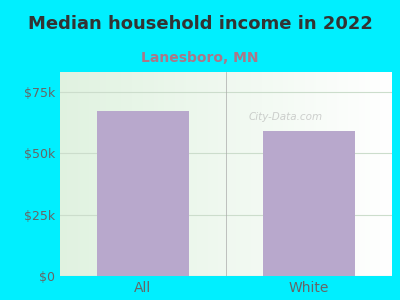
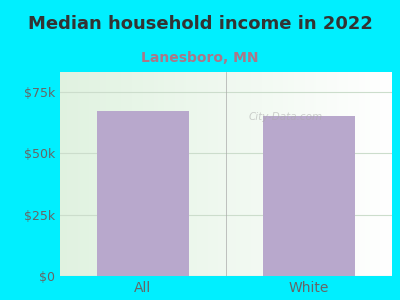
White: $59k -> $65k
